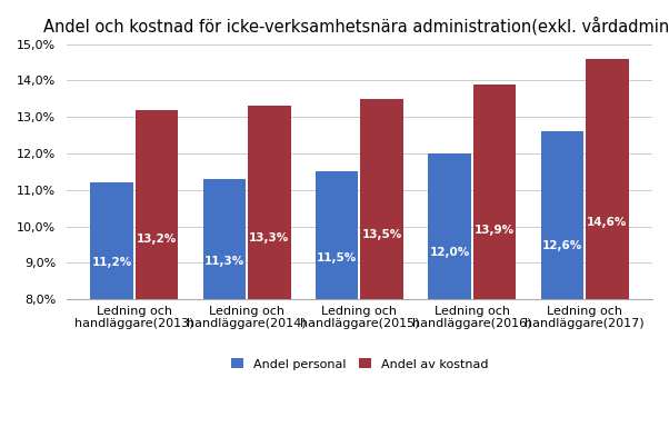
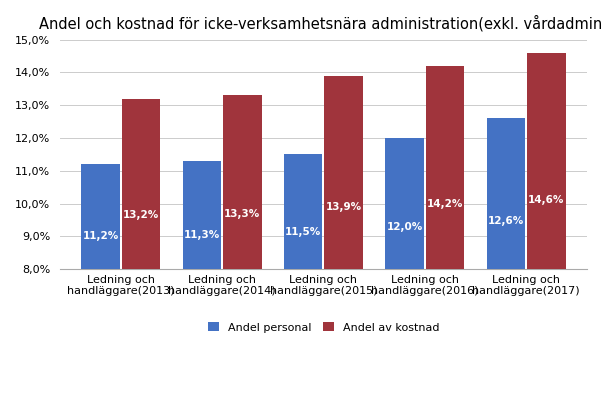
Andel av kostnad/Ledning och handläggare(2015): 13,5% -> 13,9%
Andel av kostnad/Ledning och handläggare(2016): 13,9% -> 14,2%
